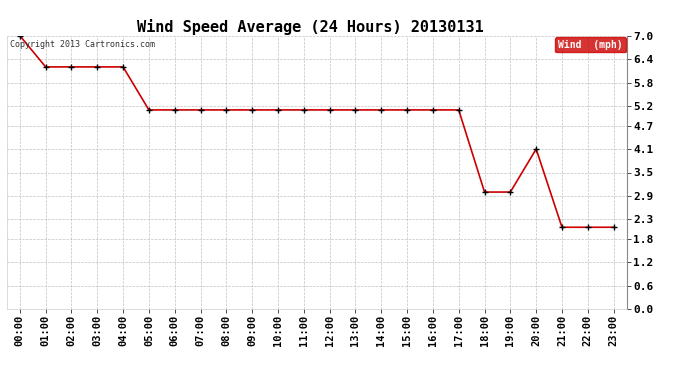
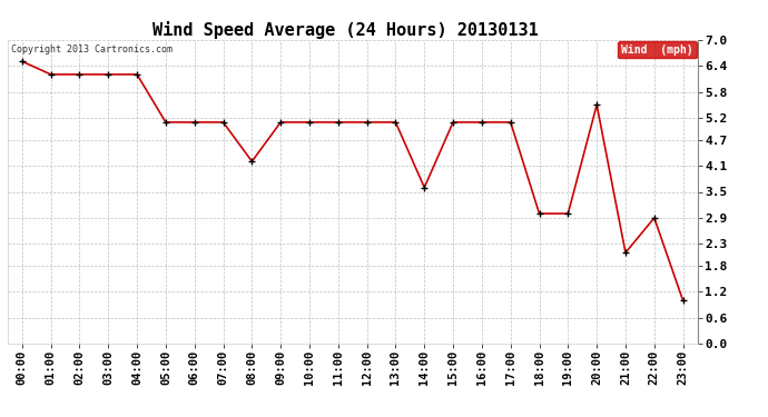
00:00: 7.0 -> 6.5
08:00: 5.1 -> 4.2
14:00: 5.1 -> 3.6
20:00: 4.1 -> 5.5
22:00: 2.1 -> 2.9
23:00: 2.1 -> 1.0
